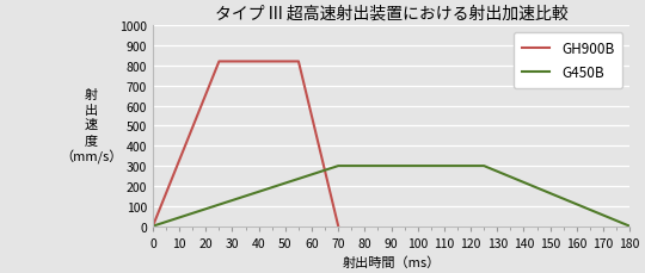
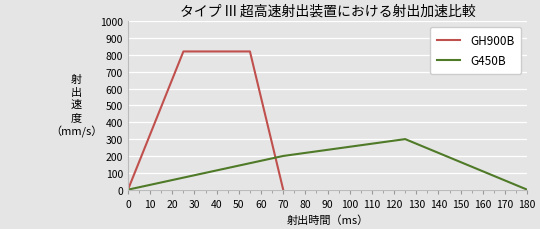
G450B/70: 300 -> 200
